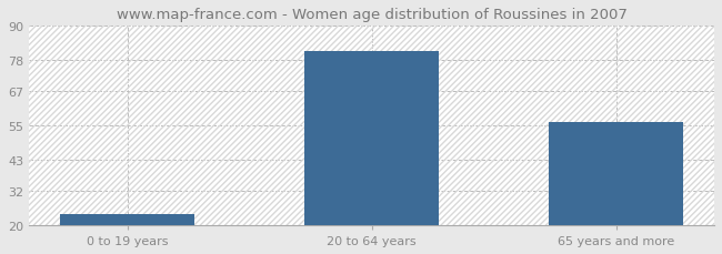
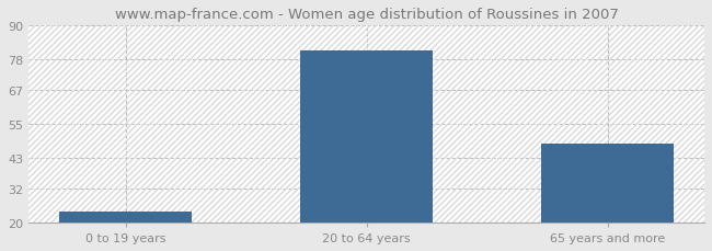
65 years and more: 56 -> 48
